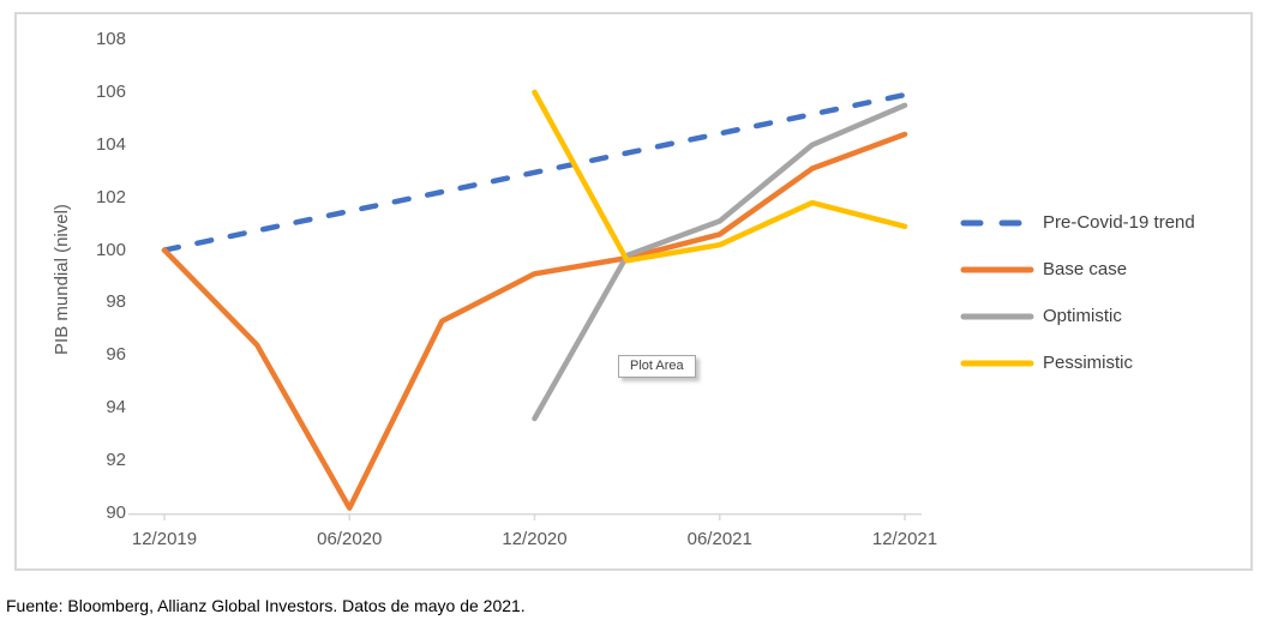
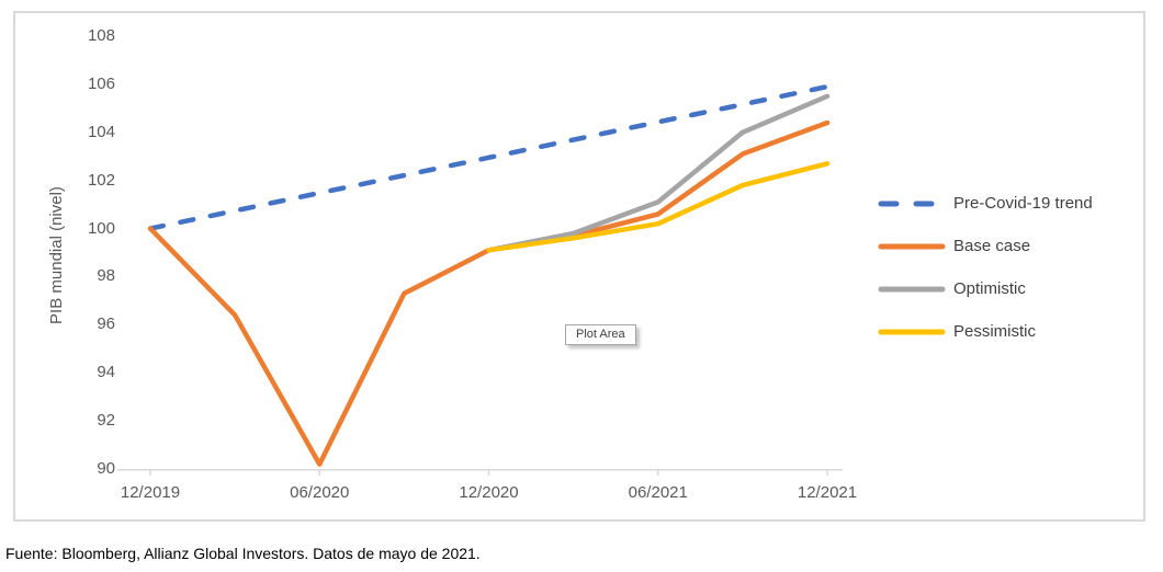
Optimistic/12/2020: 93.6 -> 99.1
Pessimistic/12/2020: 106.0 -> 99.1
Pessimistic/12/2021: 100.9 -> 102.7
